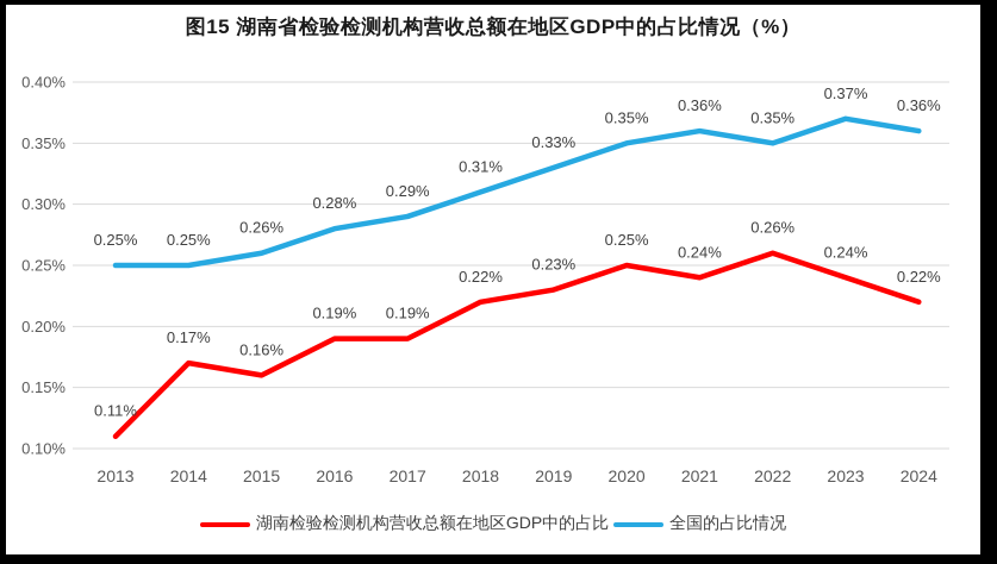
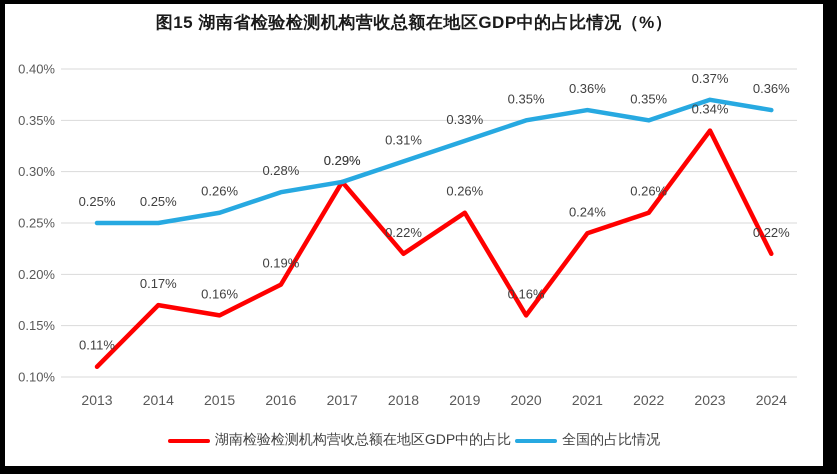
湖南检验检测机构营收总额在地区GDP中的占比/2017: 0.19% -> 0.29%
湖南检验检测机构营收总额在地区GDP中的占比/2019: 0.23% -> 0.26%
湖南检验检测机构营收总额在地区GDP中的占比/2020: 0.25% -> 0.16%
湖南检验检测机构营收总额在地区GDP中的占比/2023: 0.24% -> 0.34%
